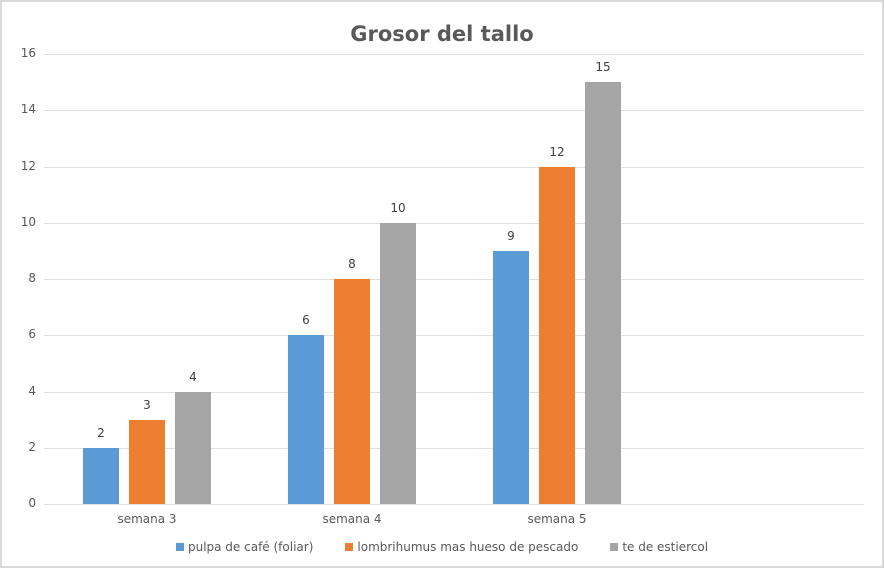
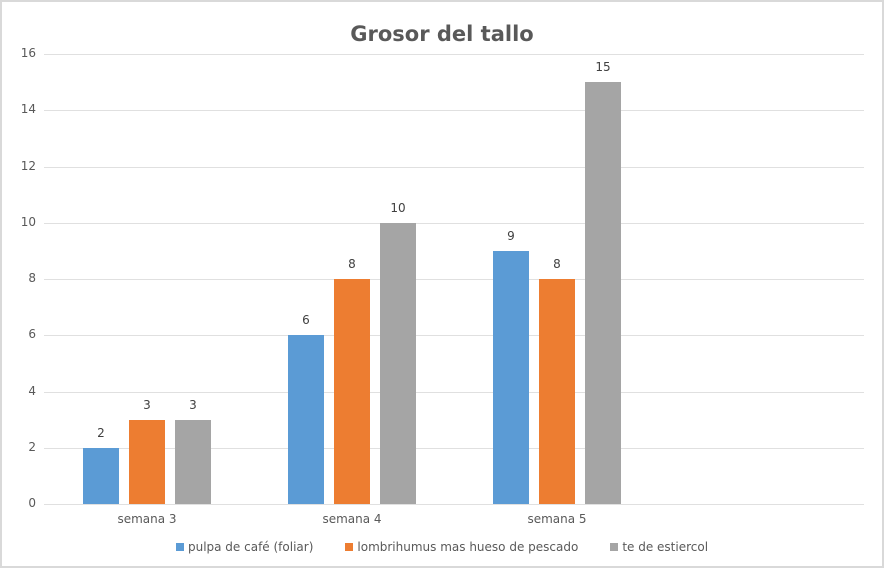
te de estiercol/semana 3: 4 -> 3
lombrihumus mas hueso de pescado/semana 5: 12 -> 8
